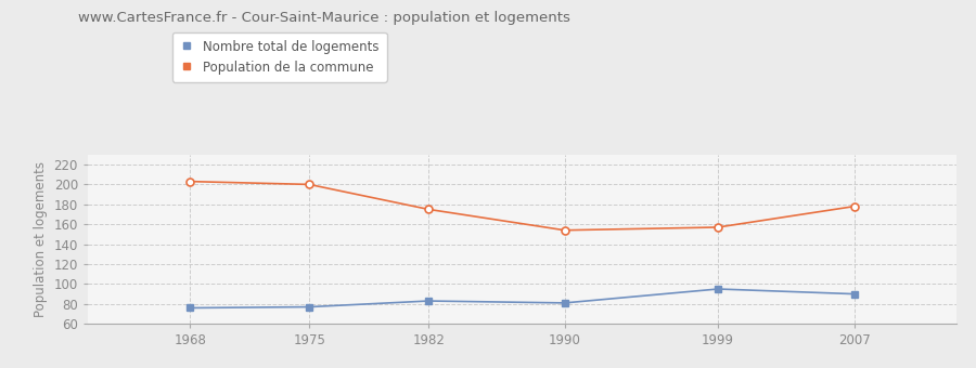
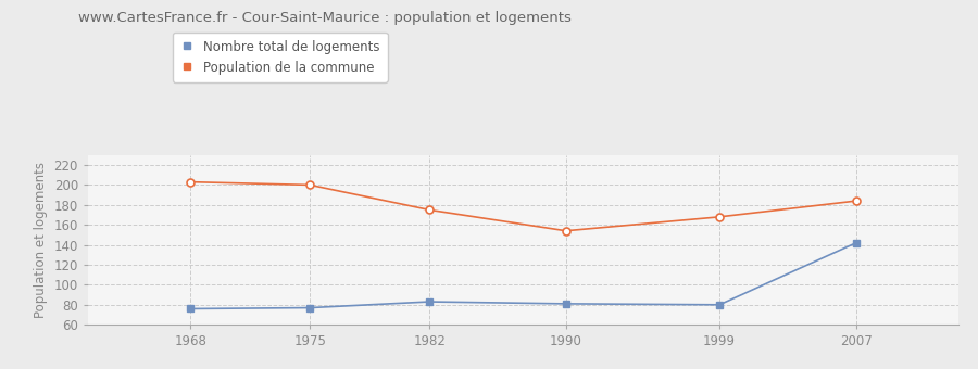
Nombre total de logements/1999: 95 -> 80
Population de la commune/1999: 157 -> 168
Nombre total de logements/2007: 90 -> 142
Population de la commune/2007: 178 -> 184
